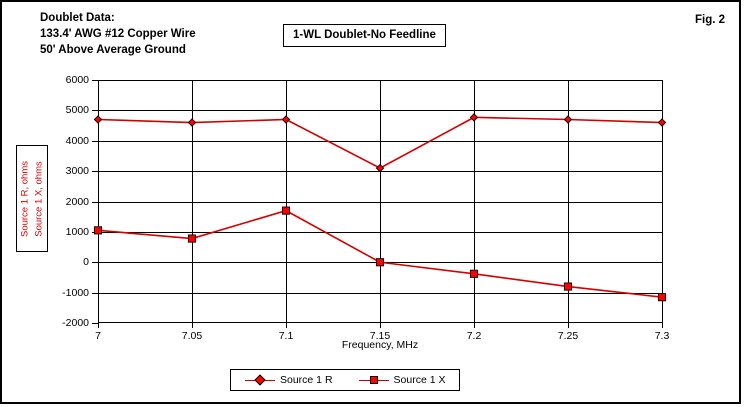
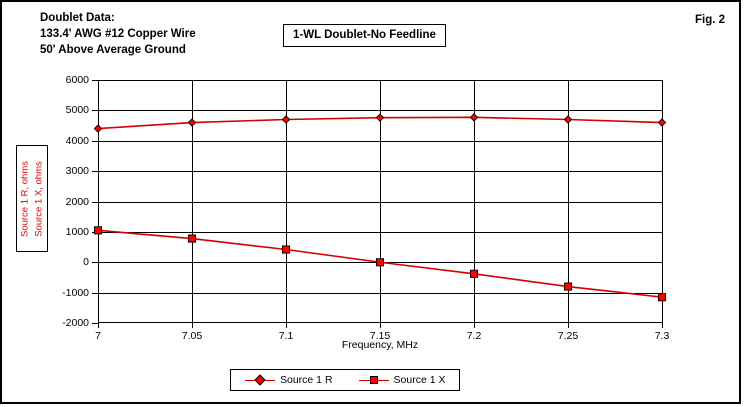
Source 1 R/7: 4700 -> 4400
Source 1 X/7.1: 1700 -> 400
Source 1 R/7.15: 3100 -> 4800
